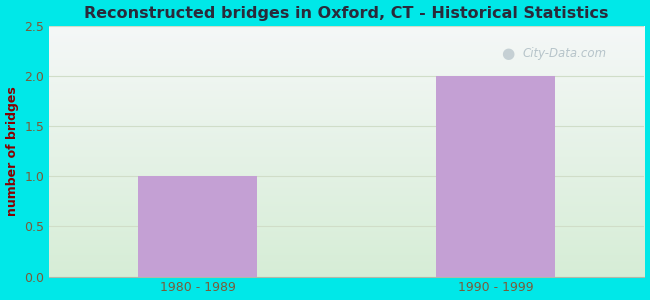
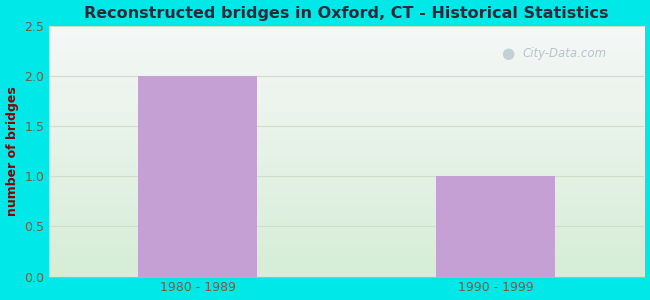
1980 - 1989: 1 -> 2
1990 - 1999: 2 -> 1
